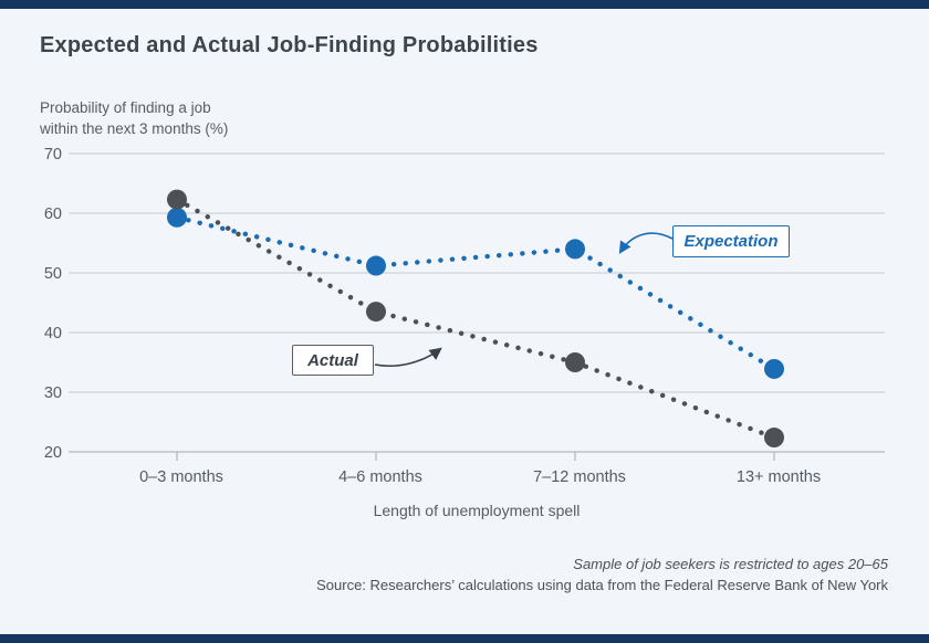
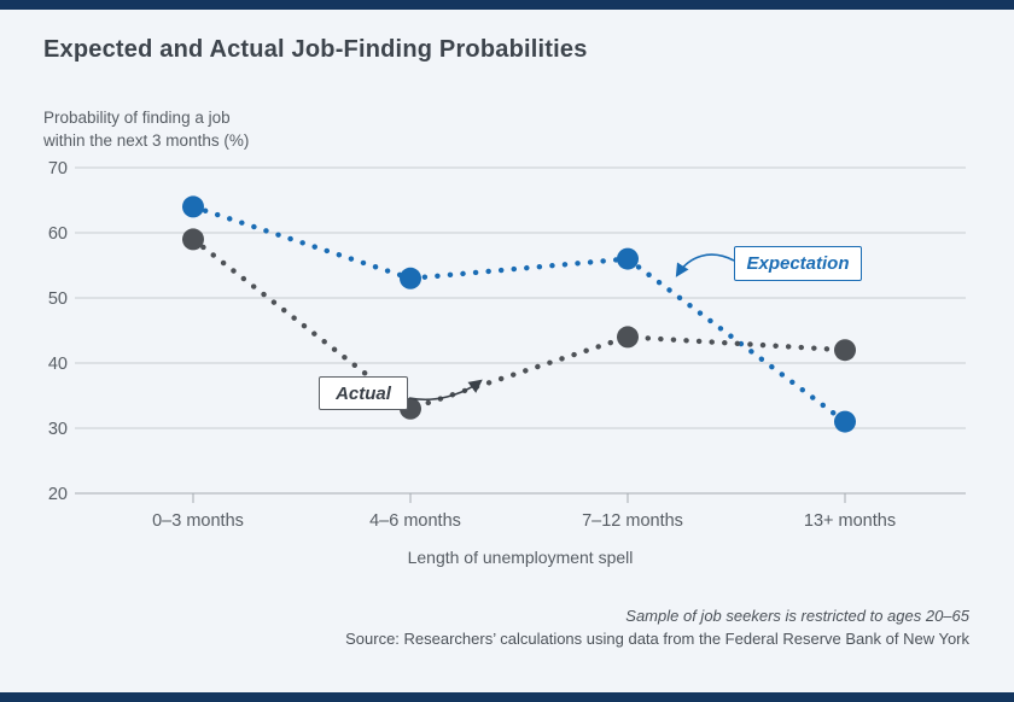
Expectation/0–3 months: 59 -> 64
Actual/0–3 months: 62 -> 59
Expectation/4–6 months: 51 -> 53
Actual/4–6 months: 44 -> 33
Expectation/7–12 months: 54 -> 56
Actual/7–12 months: 35 -> 44
Expectation/13+ months: 34 -> 31
Actual/13+ months: 22 -> 42
